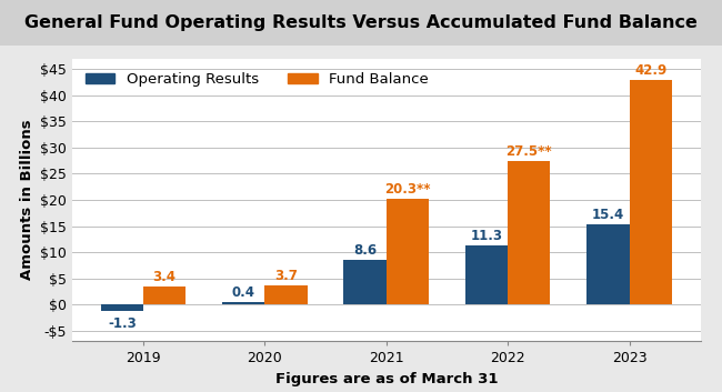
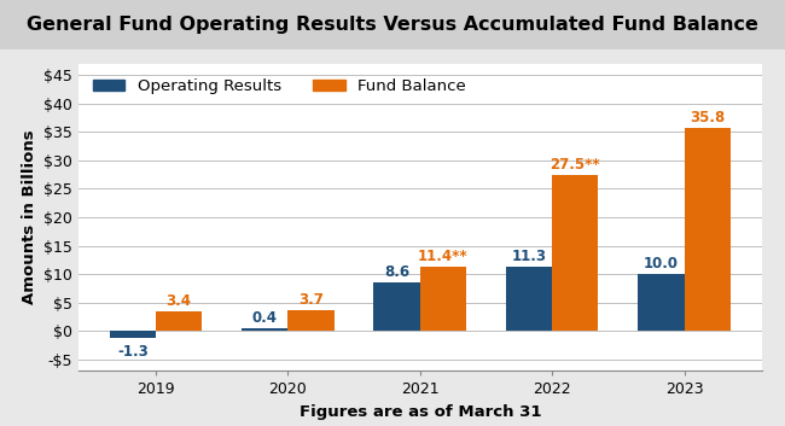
Fund Balance/2021: 20.3** -> 11.4**
Operating Results/2023: 15.4 -> 10.0
Fund Balance/2023: 42.9 -> 35.8
